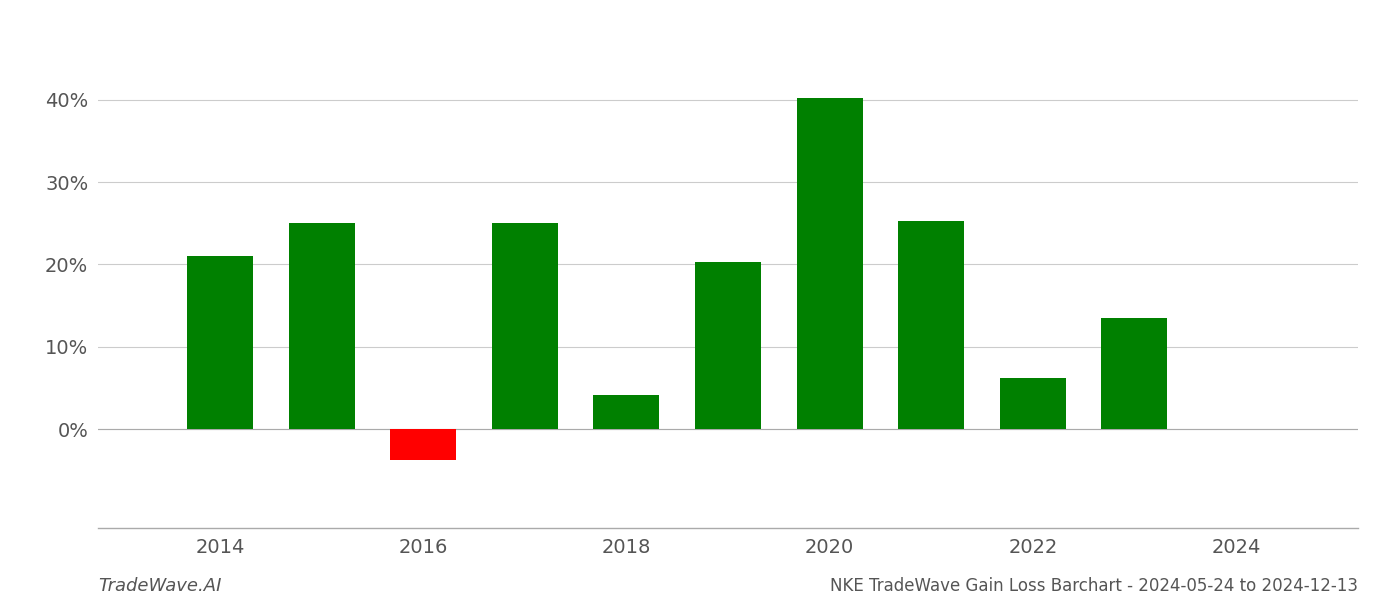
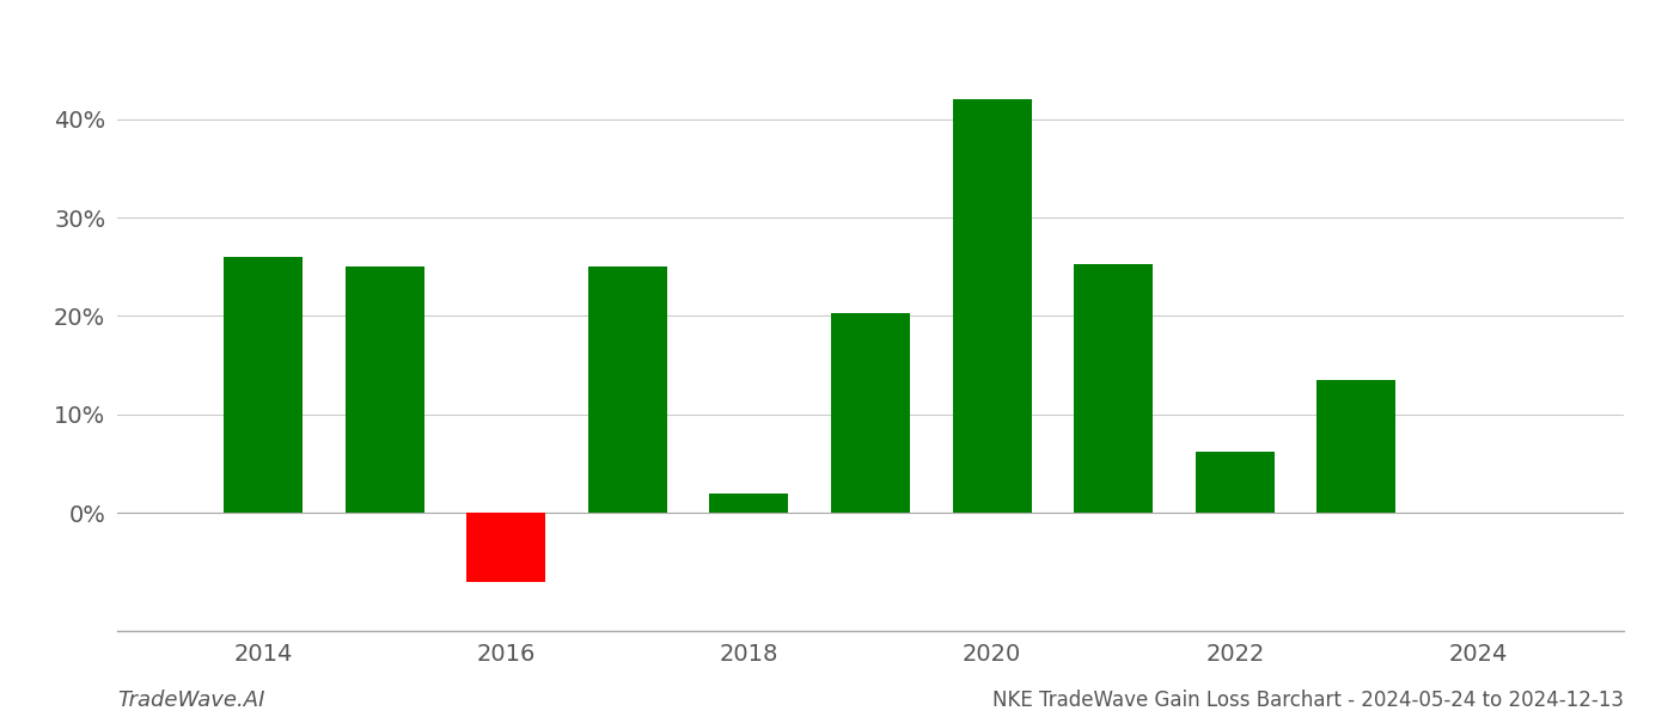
2014: 21.0% -> 26.0%
2016: -3.8% -> -7.0%
2018: 4.2% -> 2.0%
2020: 40.2% -> 42.0%
